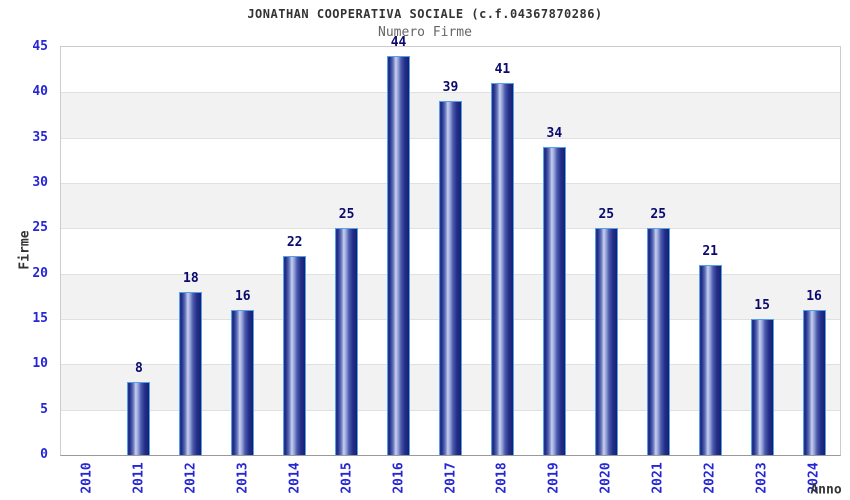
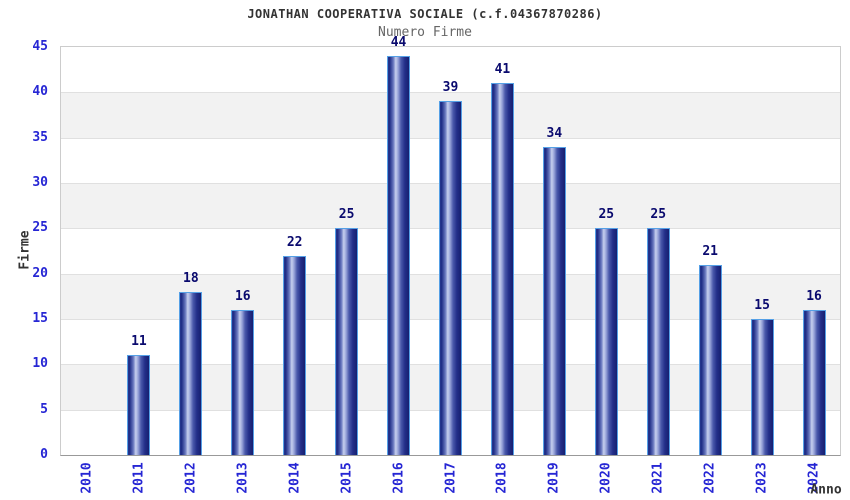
2011: 8 -> 11
